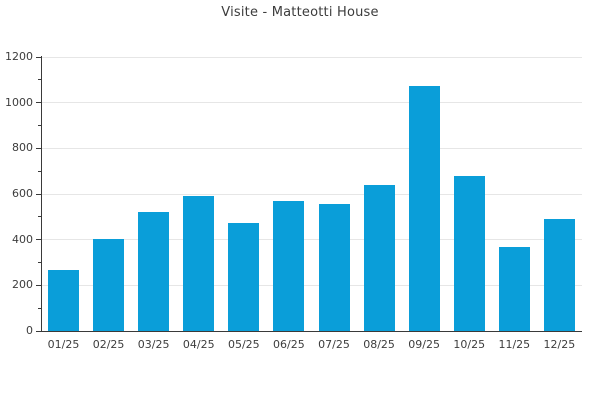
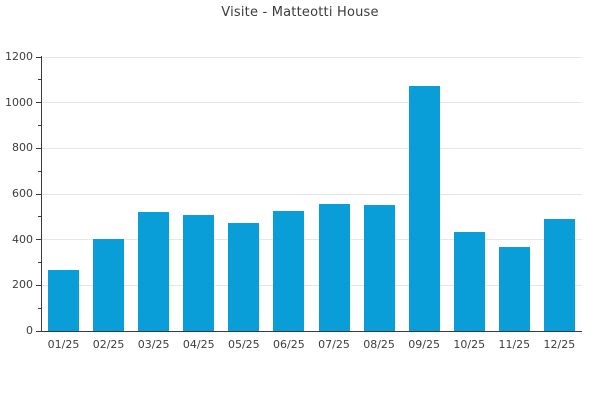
04/25: 590 -> 510
06/25: 570 -> 520
08/25: 640 -> 550
10/25: 680 -> 440
